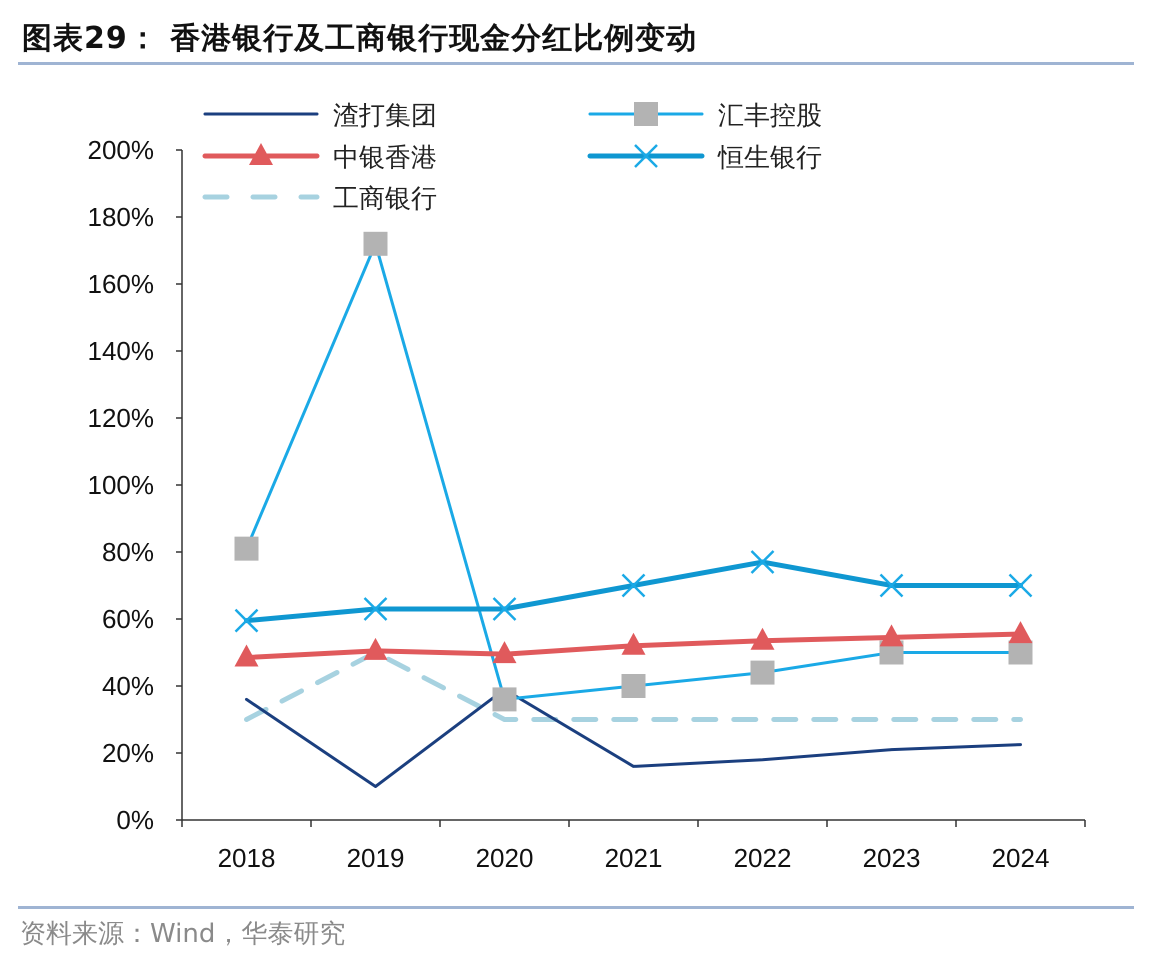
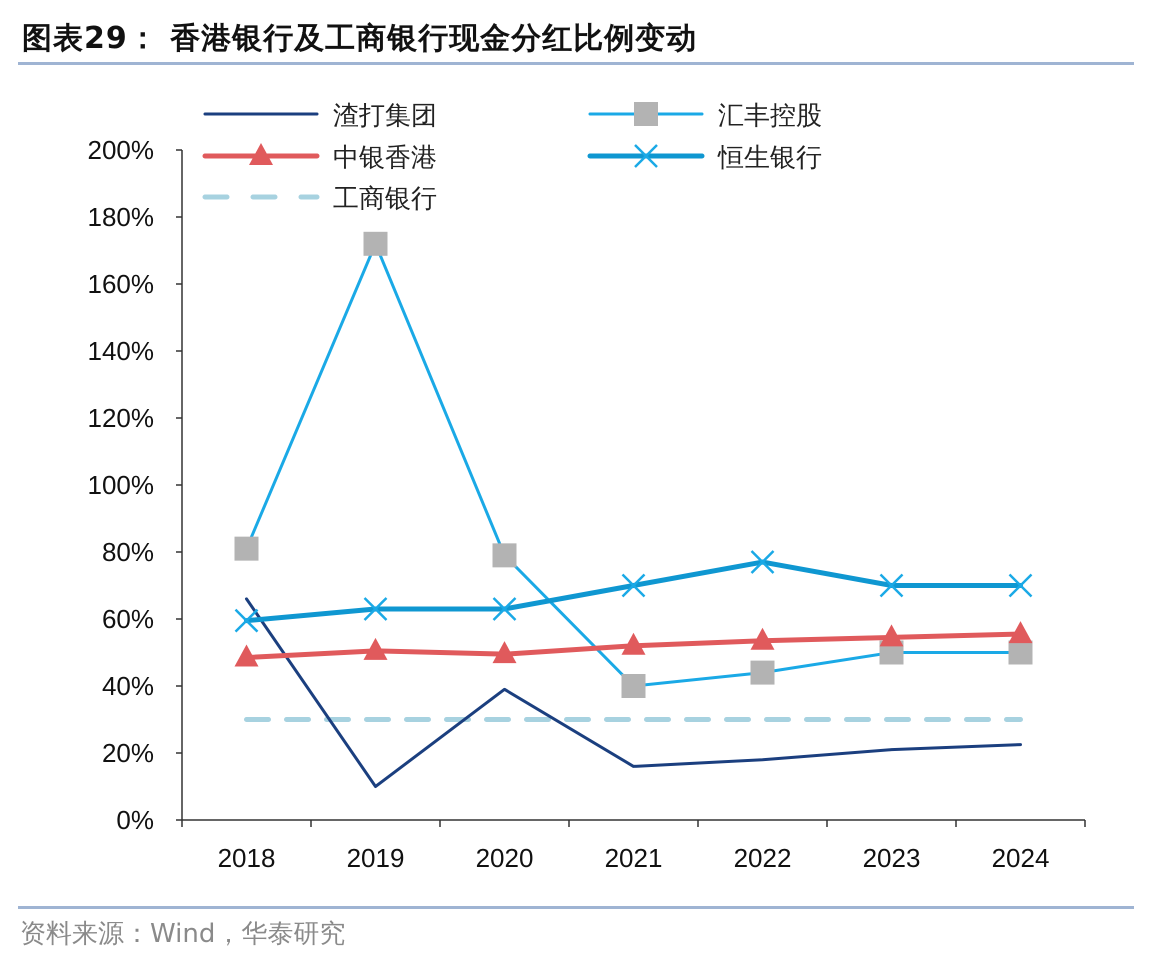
渣打集团/2018: 36% -> 66%
工商银行/2019: 50% -> 30%
汇丰控股/2020: 36% -> 79%
